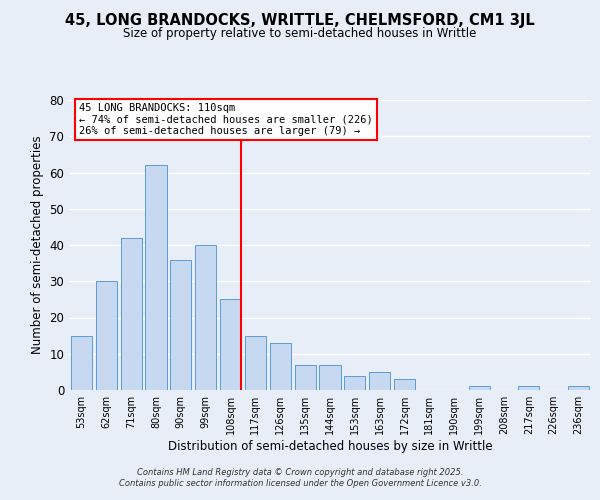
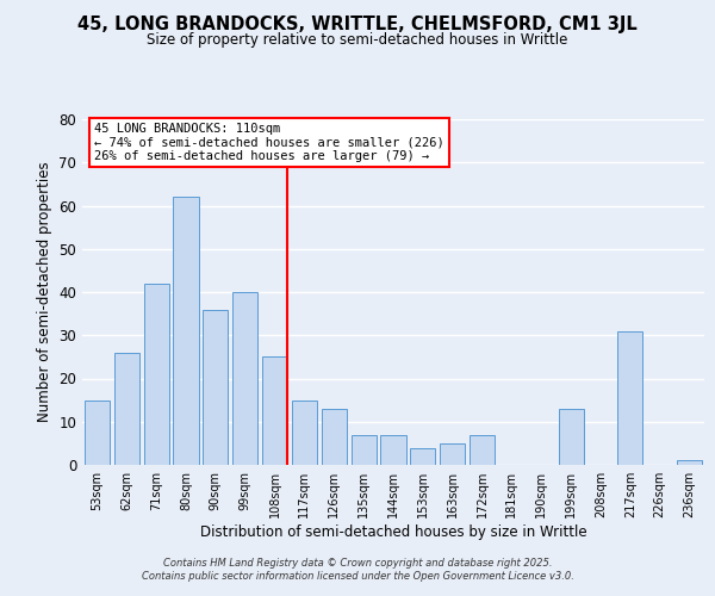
62sqm: 30 -> 26
172sqm: 3 -> 7
199sqm: 1 -> 13
217sqm: 1 -> 31
